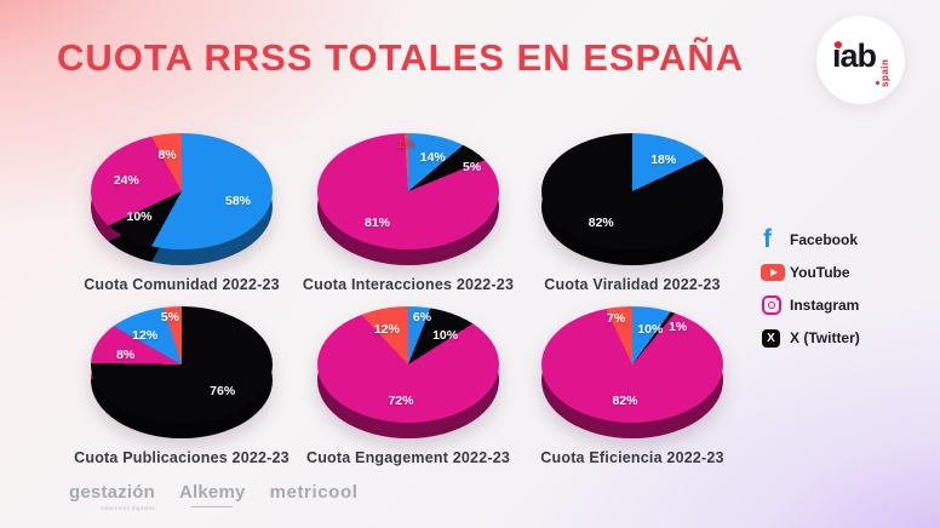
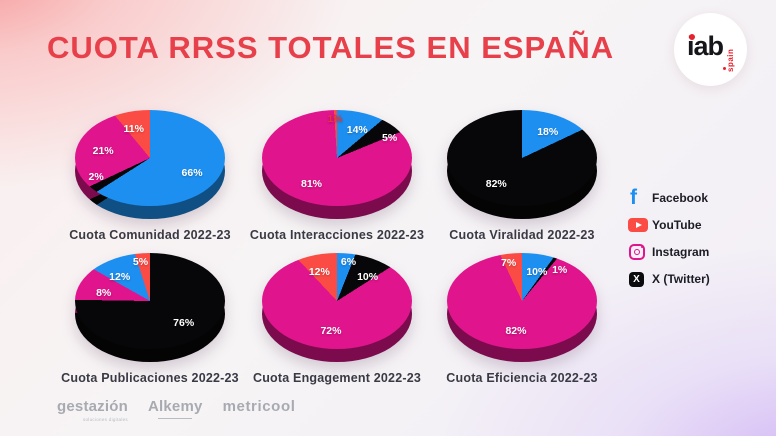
Cuota Comunidad 2022-23/Facebook: 58% -> 66%
Cuota Comunidad 2022-23/X (Twitter): 10% -> 2%
Cuota Comunidad 2022-23/Instagram: 24% -> 21%
Cuota Comunidad 2022-23/YouTube: 8% -> 11%
